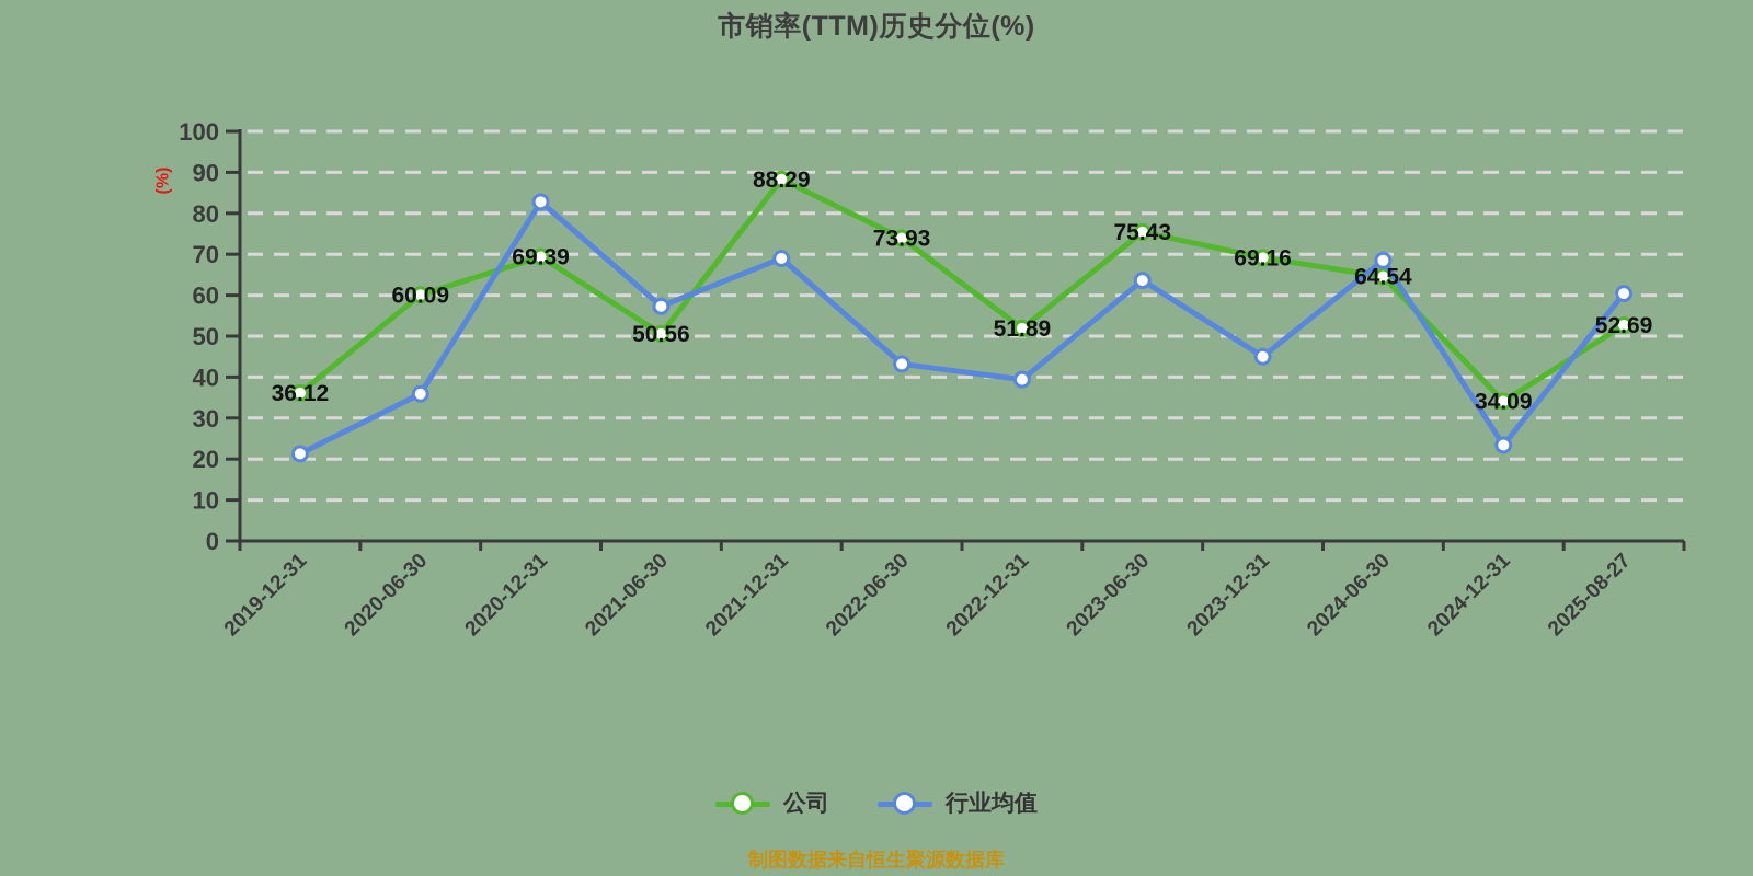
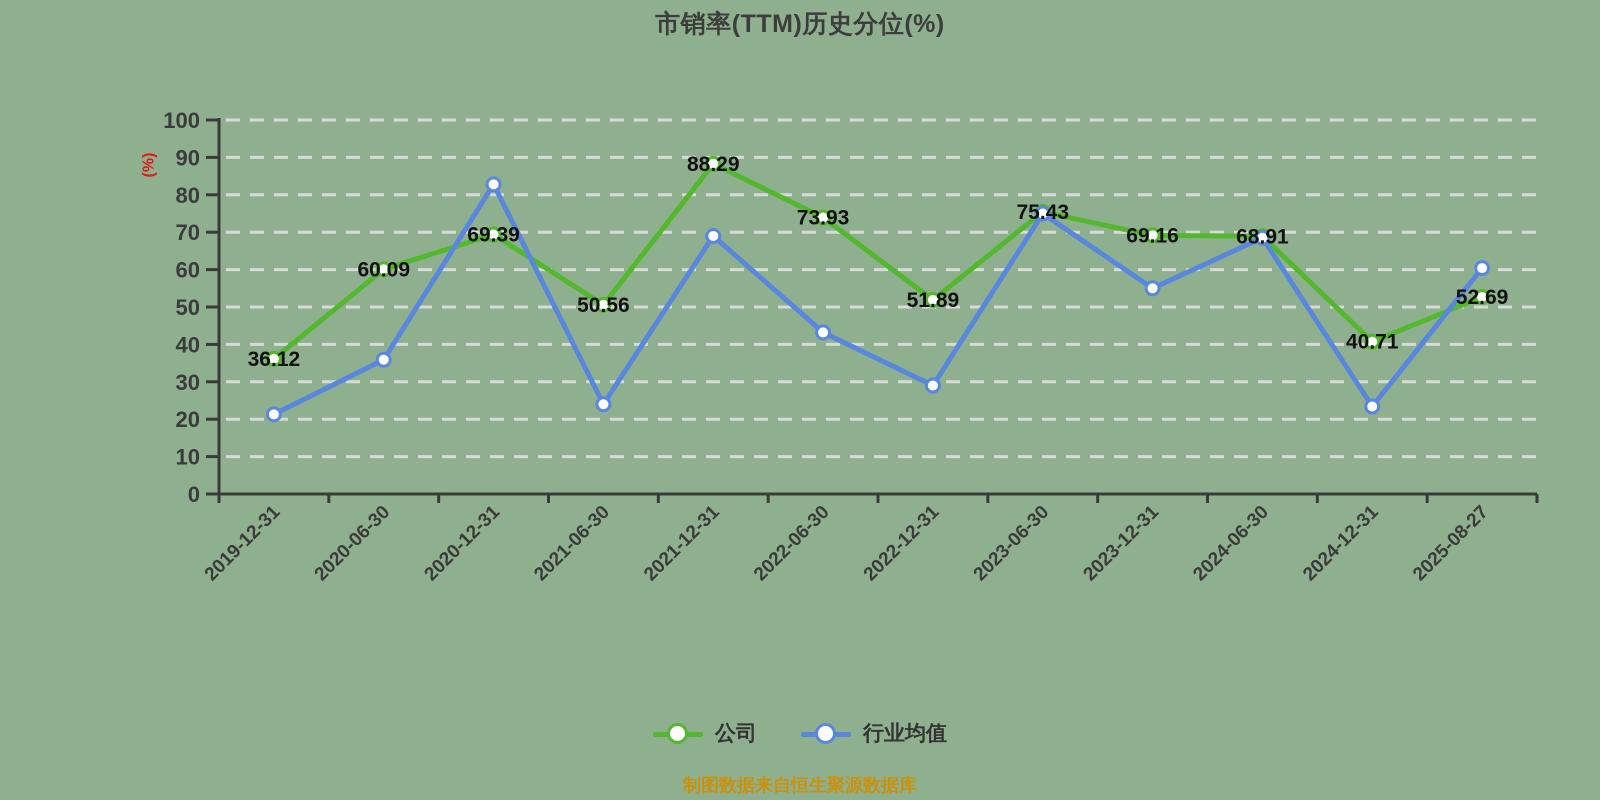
行业均值/2021-06-30: 57 -> 24
行业均值/2022-12-31: 39 -> 29
行业均值/2023-06-30: 64 -> 75
行业均值/2023-12-31: 45 -> 55
公司/2024-06-30: 64.54 -> 68.91
公司/2024-12-31: 34.09 -> 40.71
